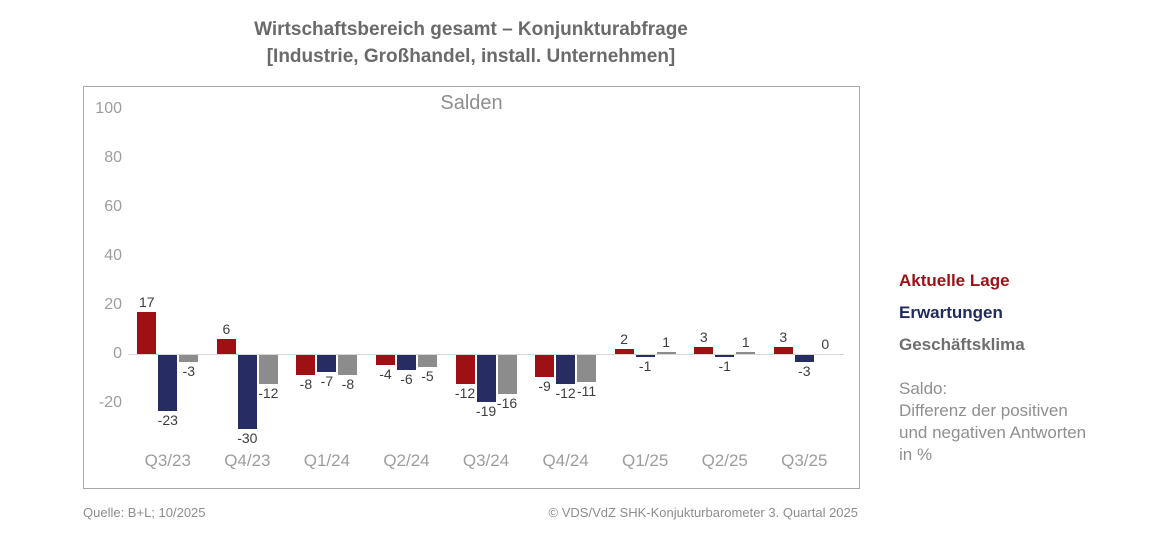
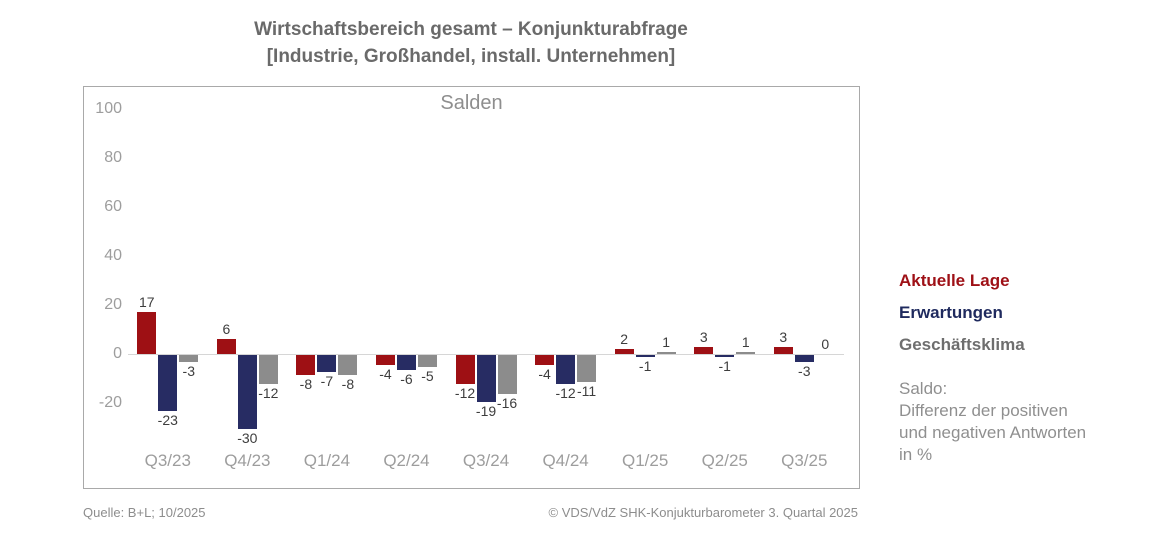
Aktuelle Lage/Q4/24: -9 -> -4
